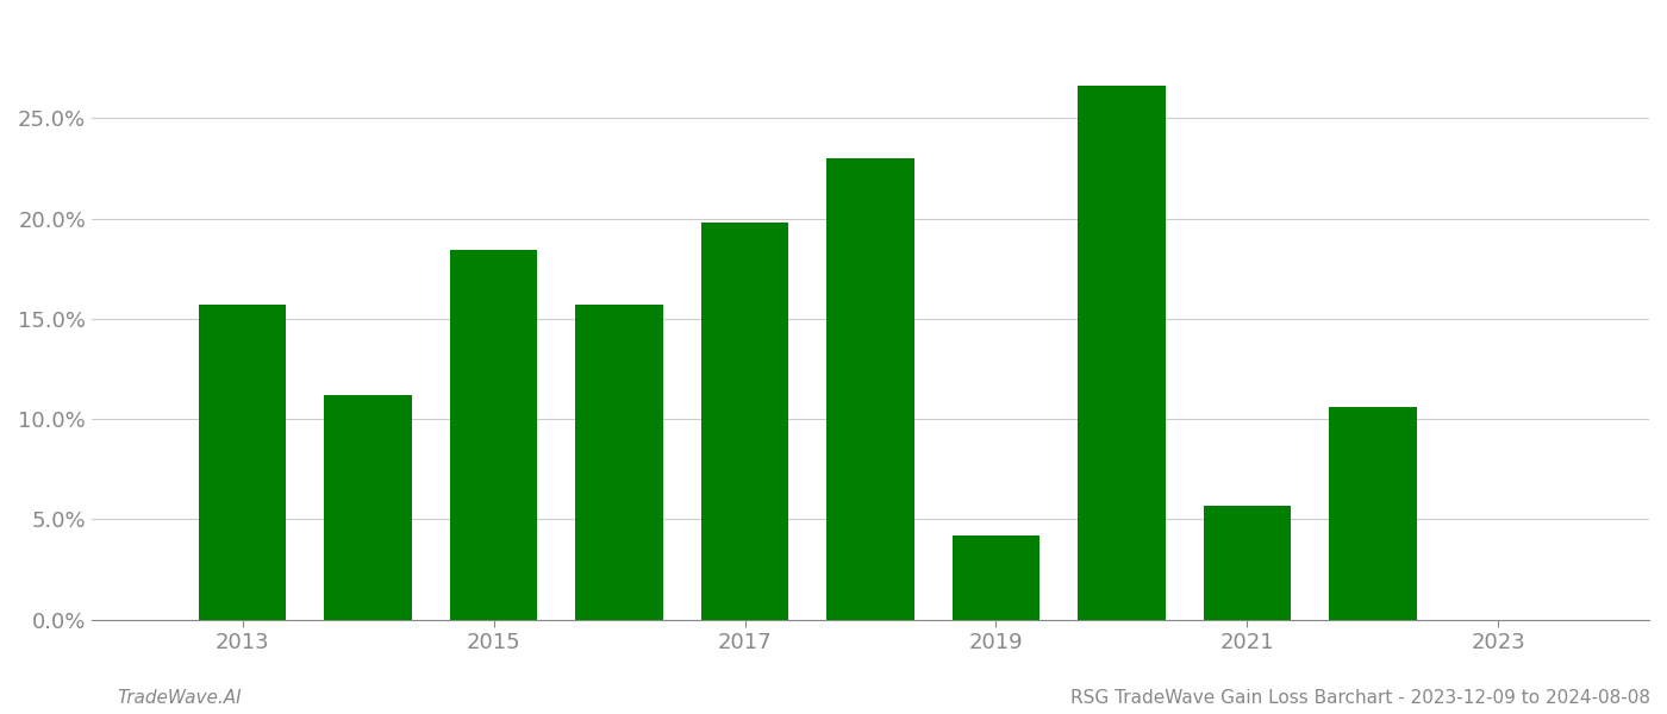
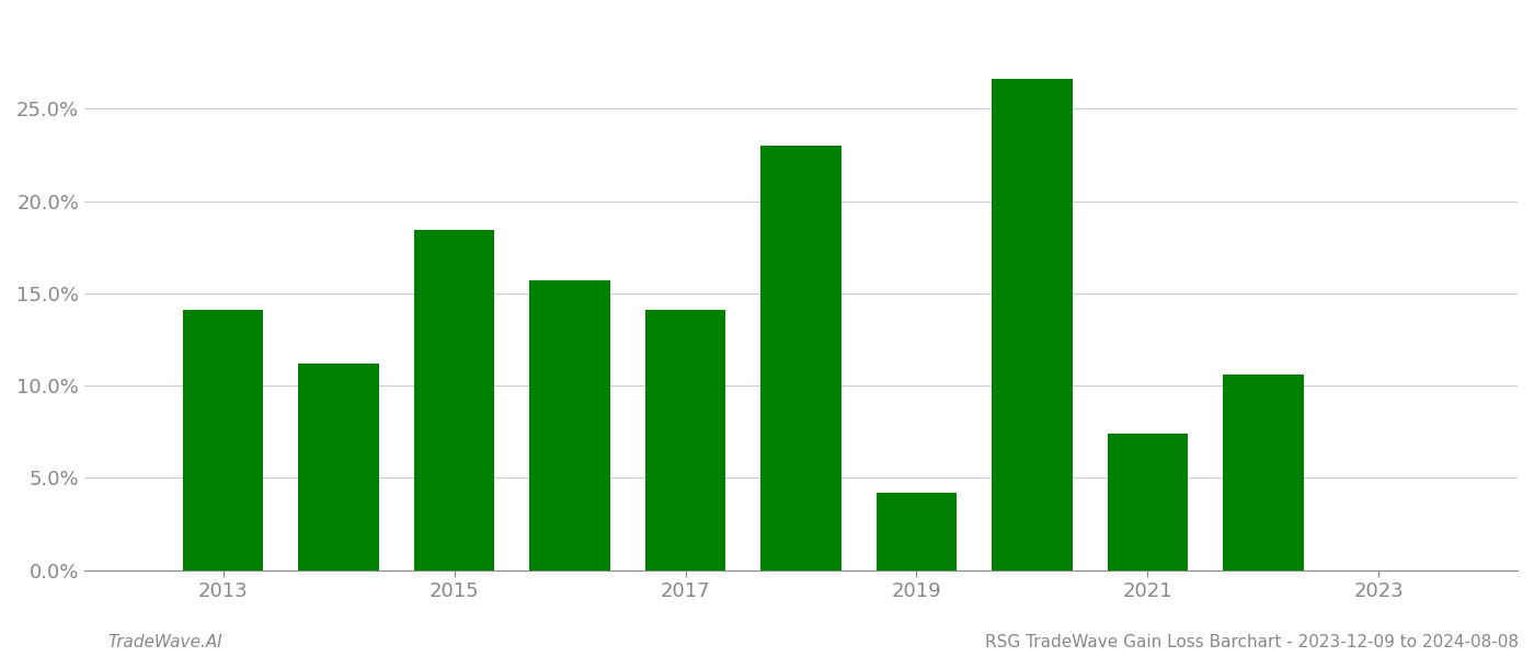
2013: 15.7% -> 14.1%
2017: 19.8% -> 14.1%
2021: 5.7% -> 7.4%
